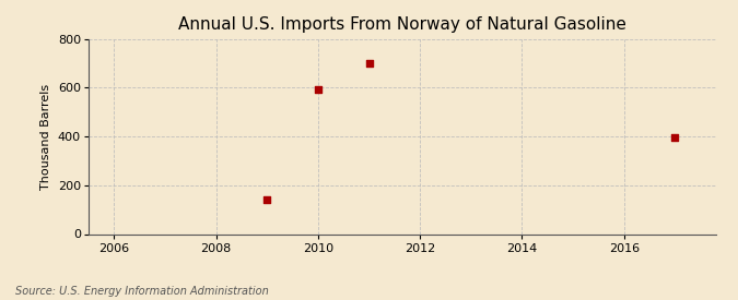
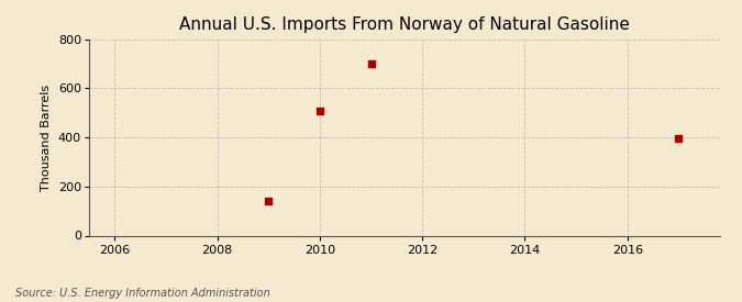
2010: 595 -> 510
